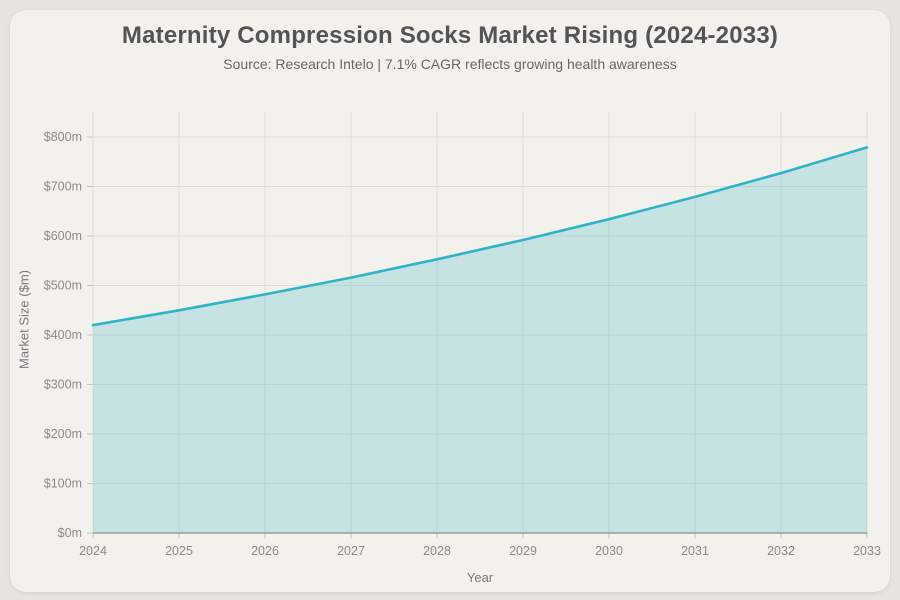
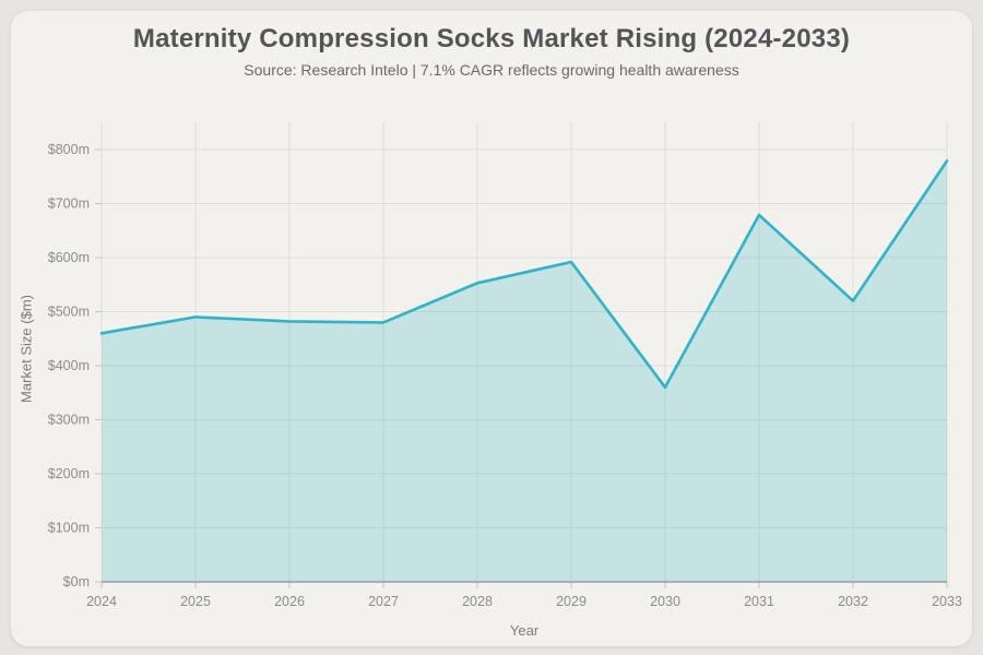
2024: $420m -> $460m
2025: $450m -> $490m
2027: $520m -> $480m
2030: $630m -> $360m
2032: $730m -> $520m
